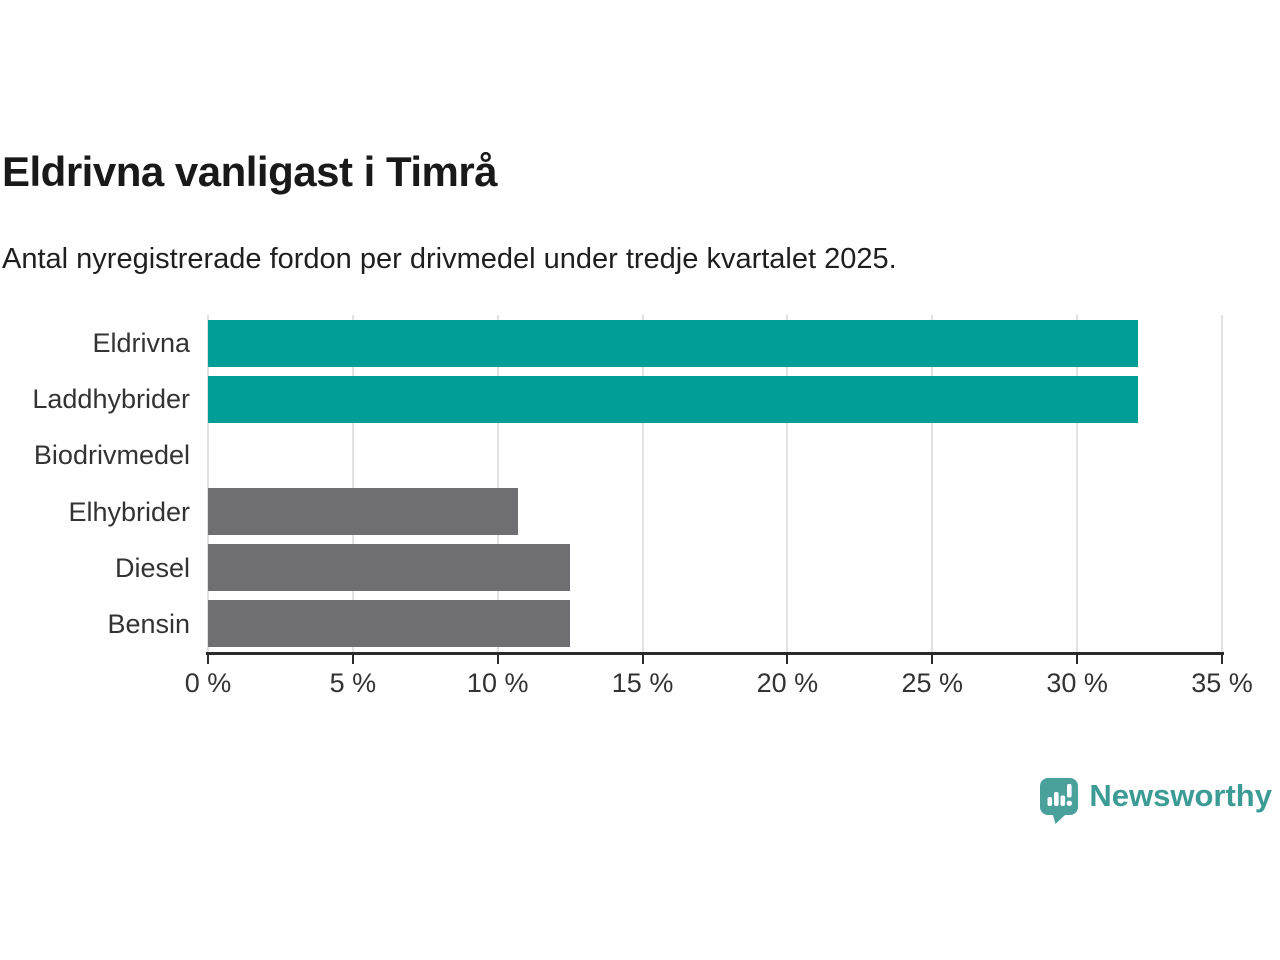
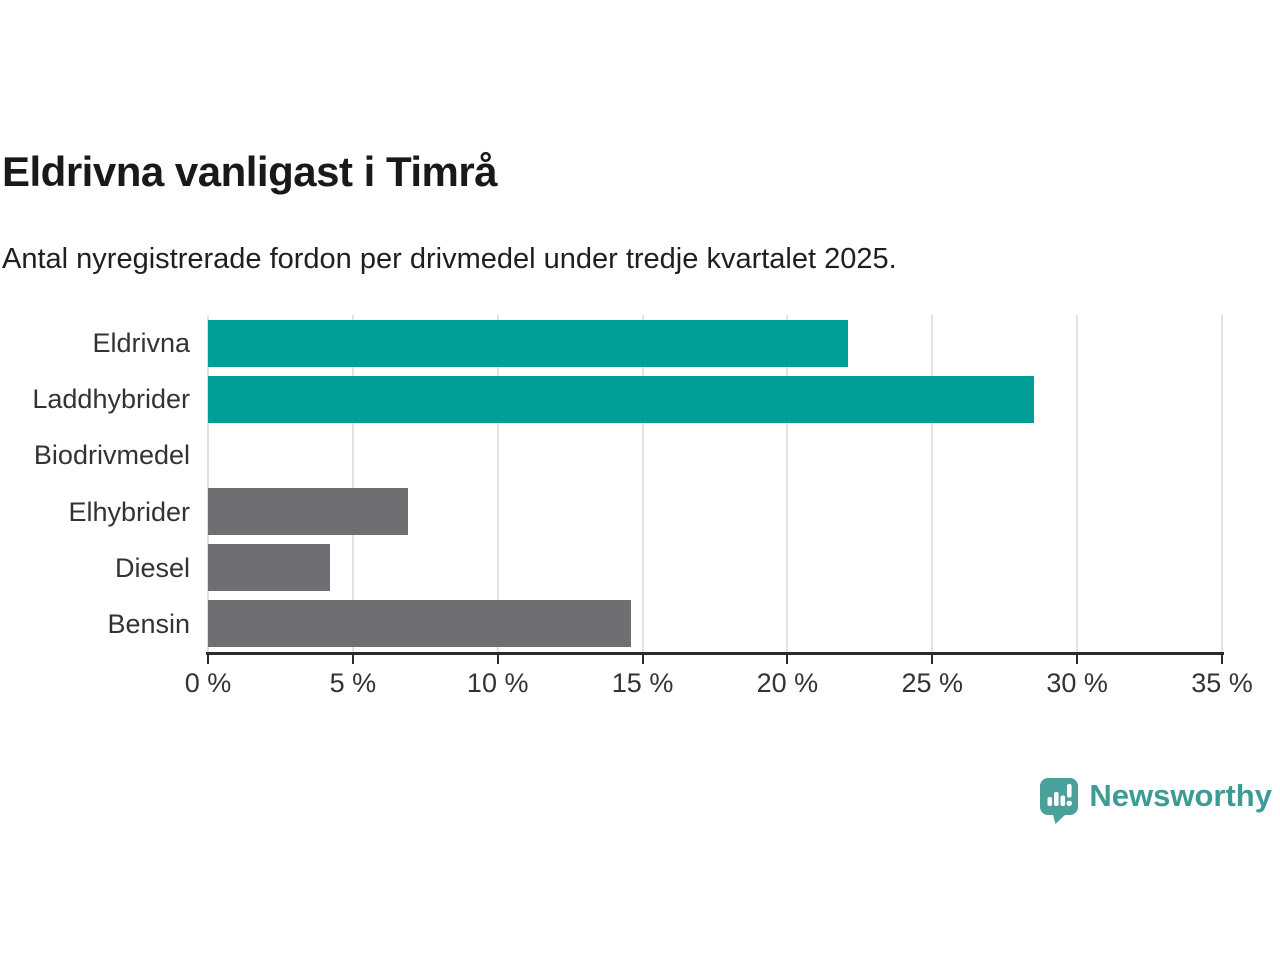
Eldrivna: 32.1% -> 22.1%
Laddhybrider: 32.1% -> 28.5%
Elhybrider: 10.7% -> 6.9%
Diesel: 12.5% -> 4.2%
Bensin: 12.5% -> 14.6%
